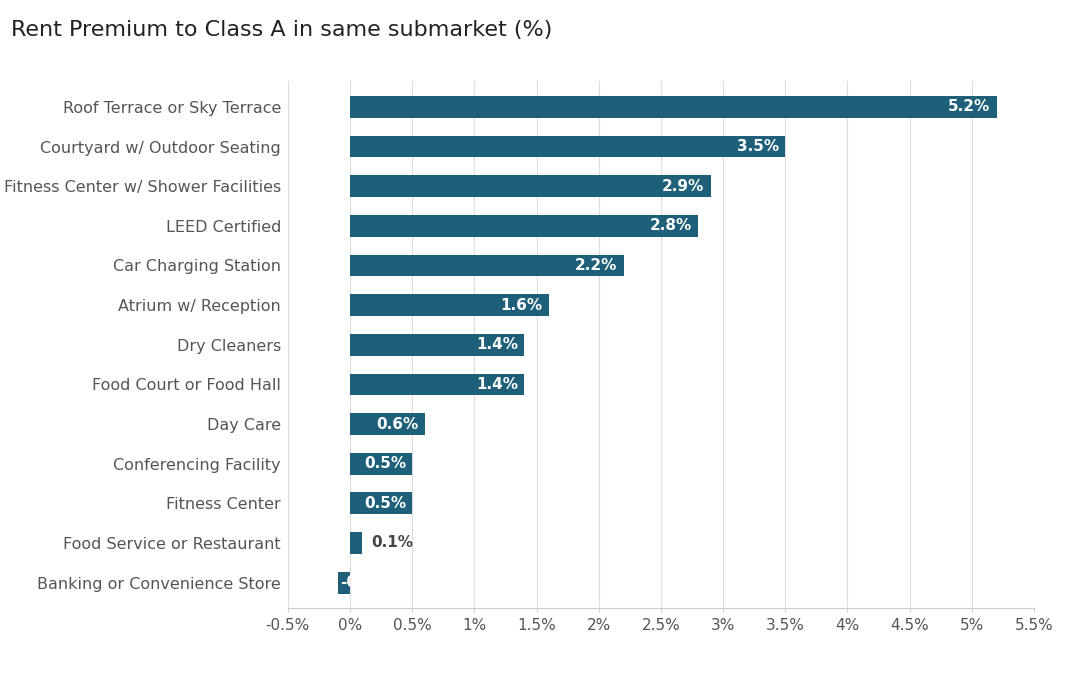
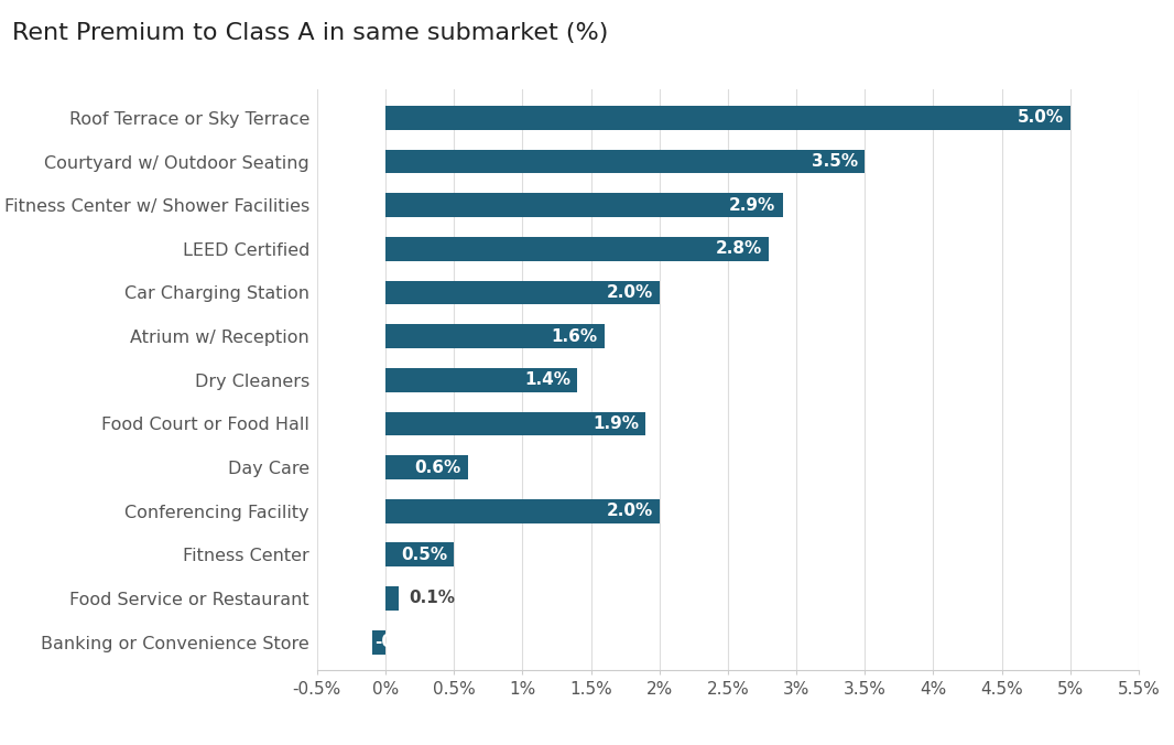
Roof Terrace or Sky Terrace: 5.2% -> 5.0%
Car Charging Station: 2.2% -> 2.0%
Food Court or Food Hall: 1.4% -> 1.9%
Conferencing Facility: 0.5% -> 2.0%
